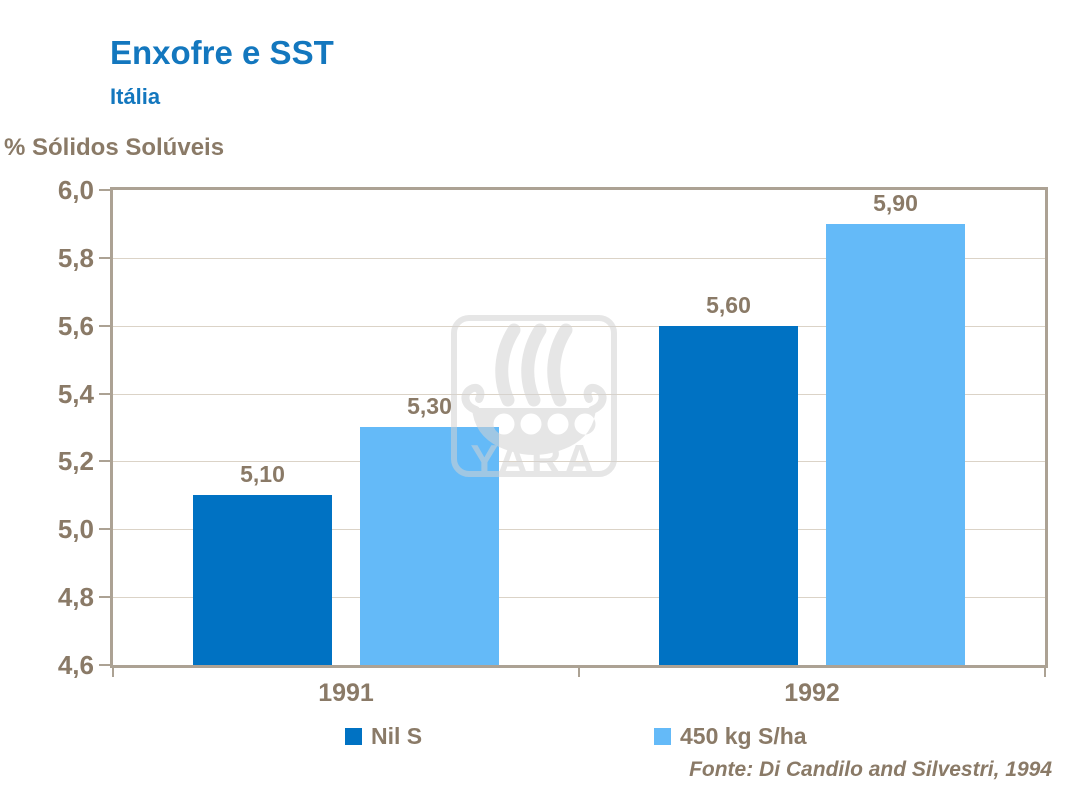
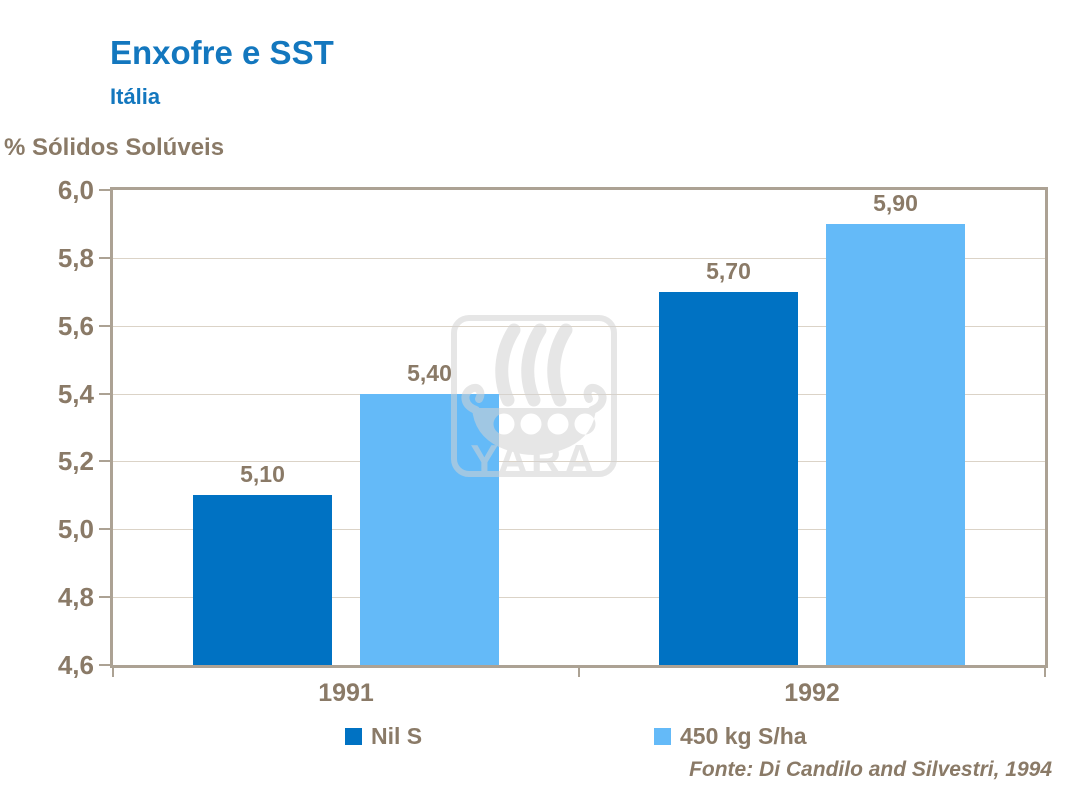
450 kg S/ha/1991: 5,30 -> 5,40
Nil S/1992: 5,60 -> 5,70
